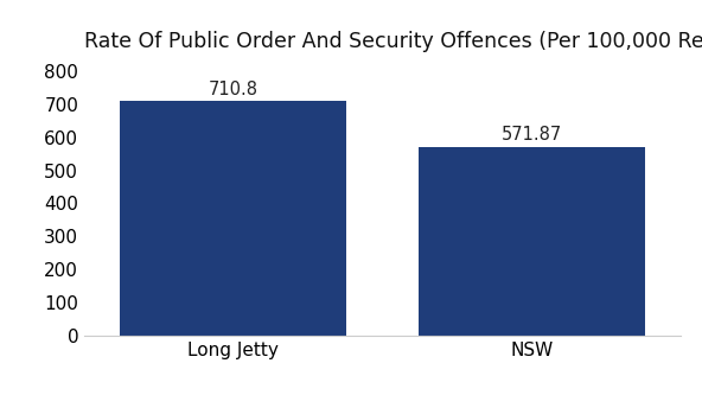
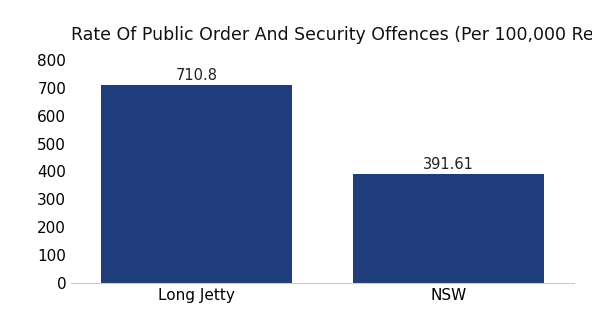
NSW: 571.87 -> 391.61
